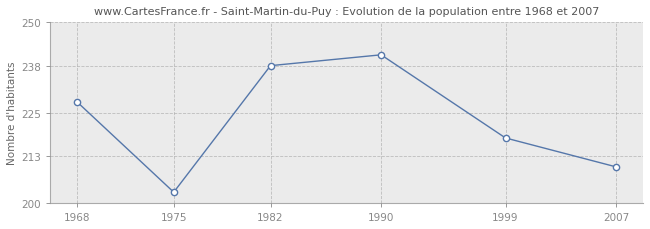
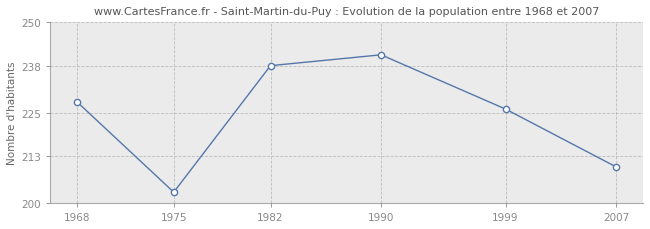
1999: 218 -> 226
